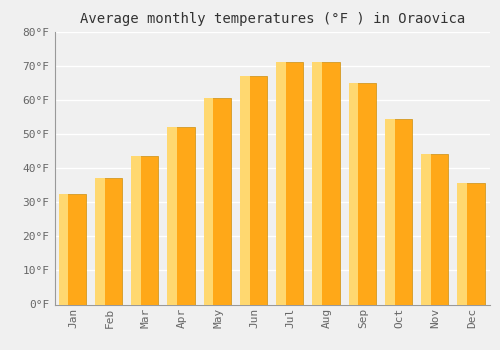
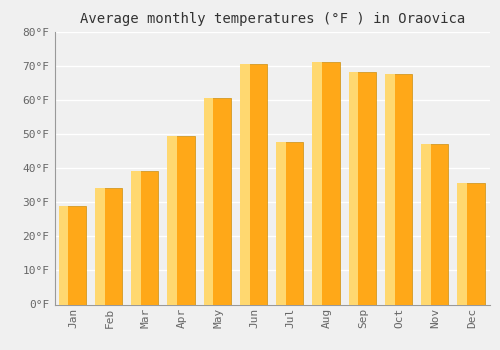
Jan: 32.5°F -> 29.0°F
Feb: 37.0°F -> 34.0°F
Mar: 43.5°F -> 39.0°F
Apr: 52.0°F -> 49.5°F
Jun: 67.0°F -> 70.5°F
Jul: 71.0°F -> 47.5°F
Sep: 65.0°F -> 68.0°F
Oct: 54.5°F -> 67.5°F
Nov: 44.0°F -> 47.0°F
